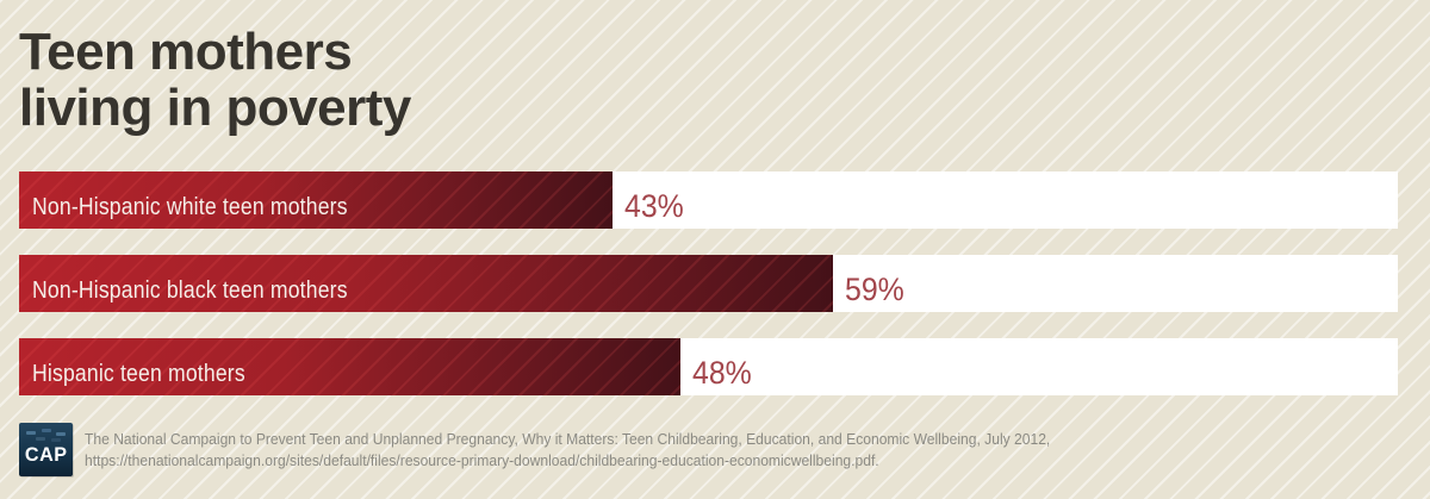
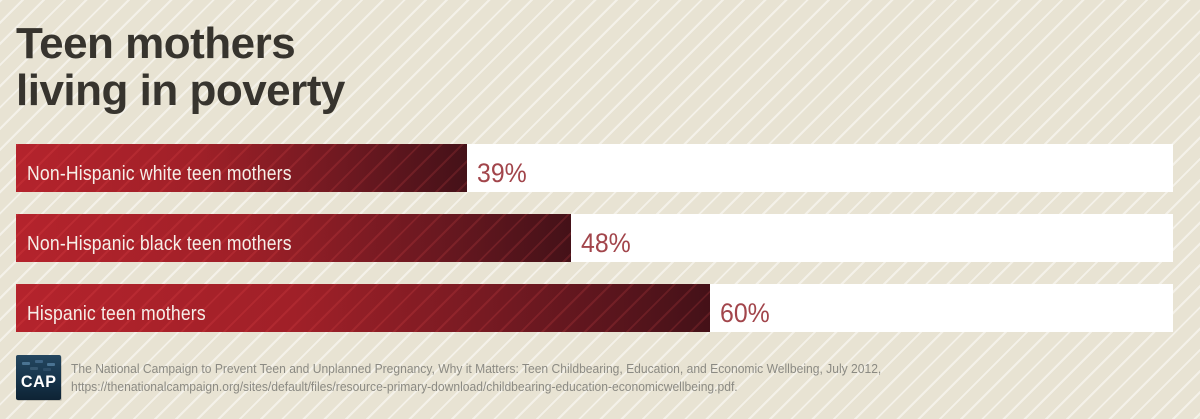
Non-Hispanic white teen mothers: 43% -> 39%
Non-Hispanic black teen mothers: 59% -> 48%
Hispanic teen mothers: 48% -> 60%
